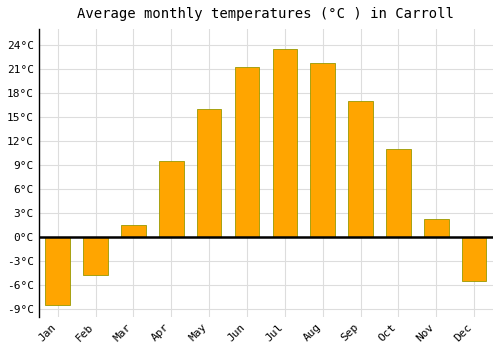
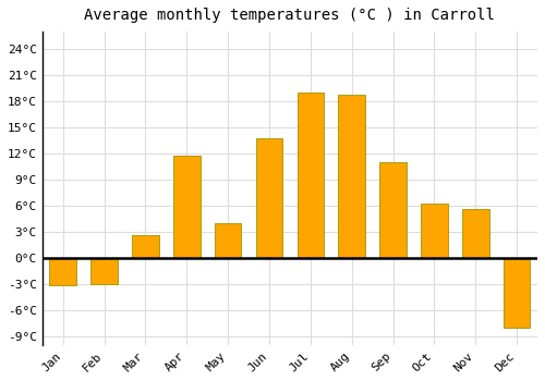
Jan: -8.5°C -> -3.2°C
Feb: -4.8°C -> -3.0°C
Mar: 1.5°C -> 2.6°C
Apr: 9.5°C -> 11.8°C
May: 16.0°C -> 4.0°C
Jun: 21.2°C -> 13.8°C
Jul: 23.5°C -> 19.0°C
Aug: 21.8°C -> 18.8°C
Sep: 17.0°C -> 11.0°C
Oct: 11.0°C -> 6.2°C
Nov: 2.2°C -> 5.6°C
Dec: -5.5°C -> -8.0°C
